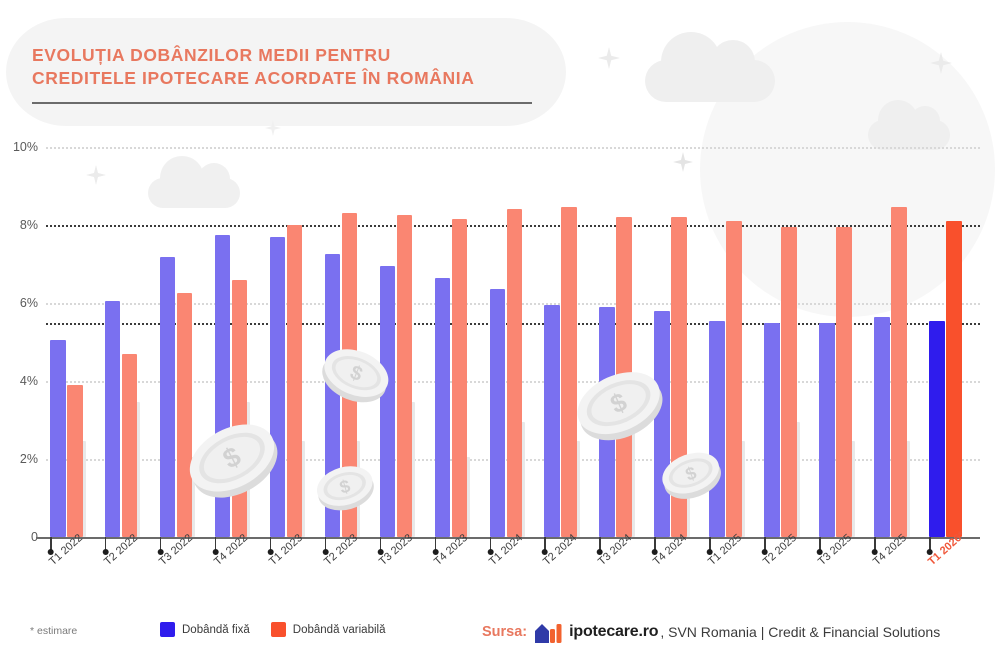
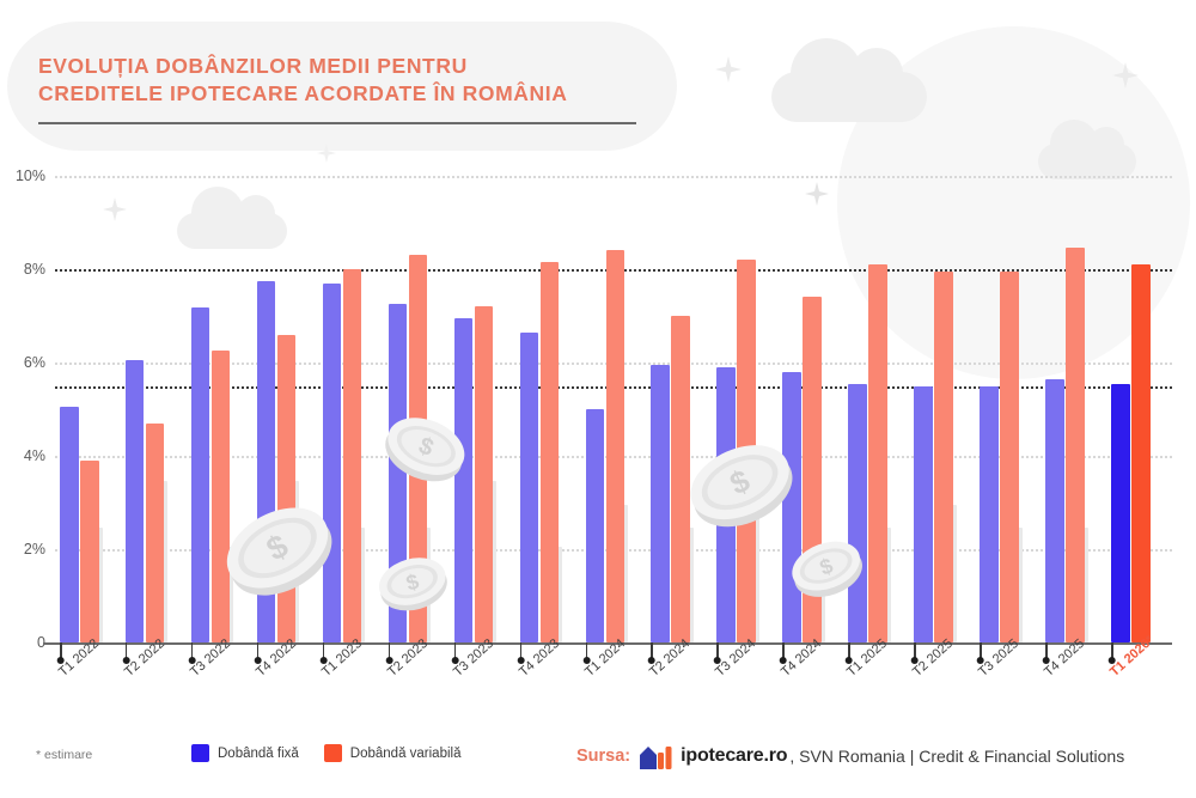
Dobândă variabilă/T3 2023: 8.2% -> 7.2%
Dobândă fixă/T1 2024: 6.3% -> 5.0%
Dobândă variabilă/T2 2024: 8.4% -> 7.0%
Dobândă variabilă/T4 2024: 8.2% -> 7.4%
